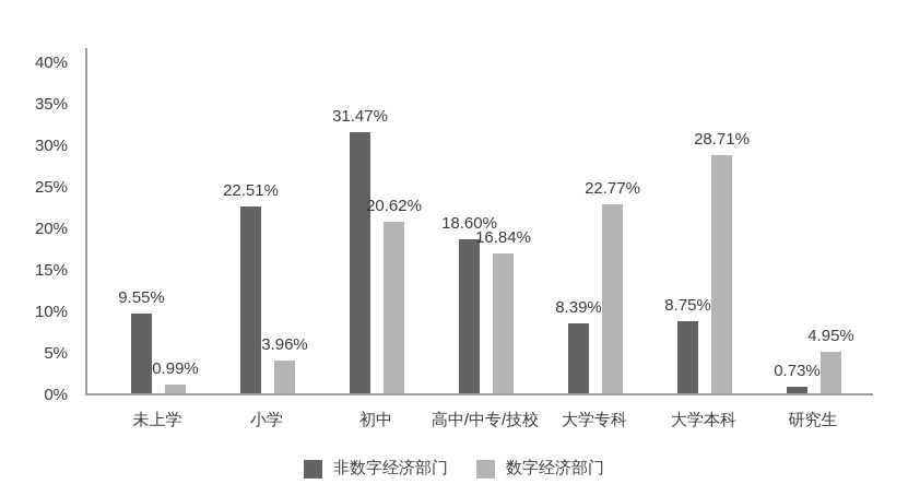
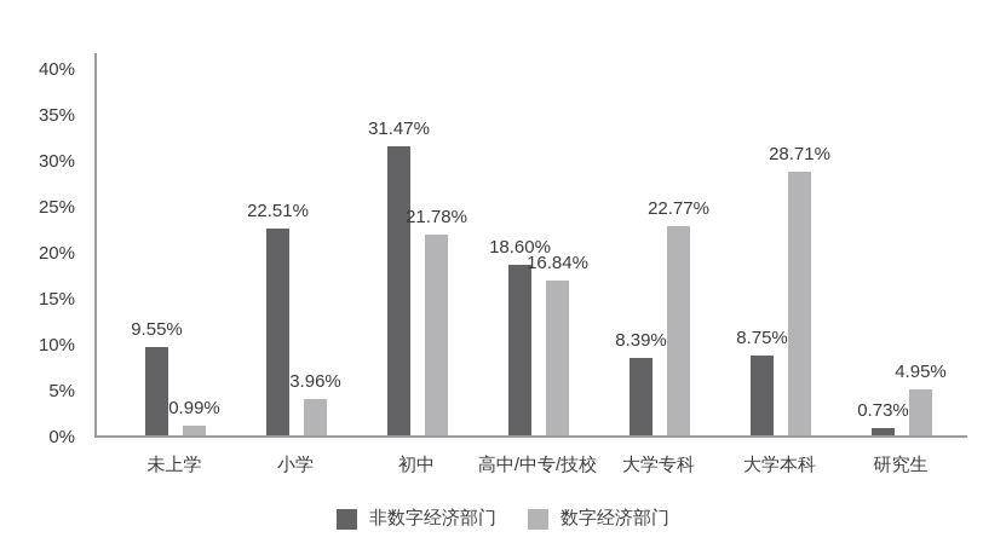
数字经济部门/初中: 20.62% -> 21.78%
